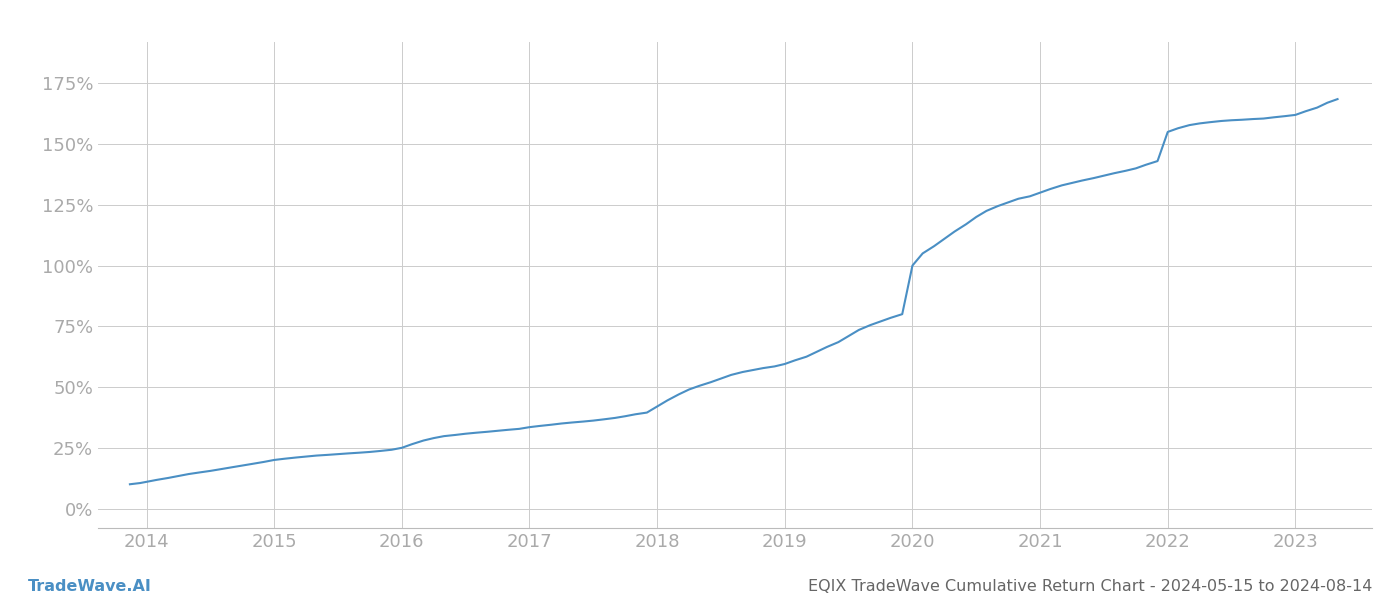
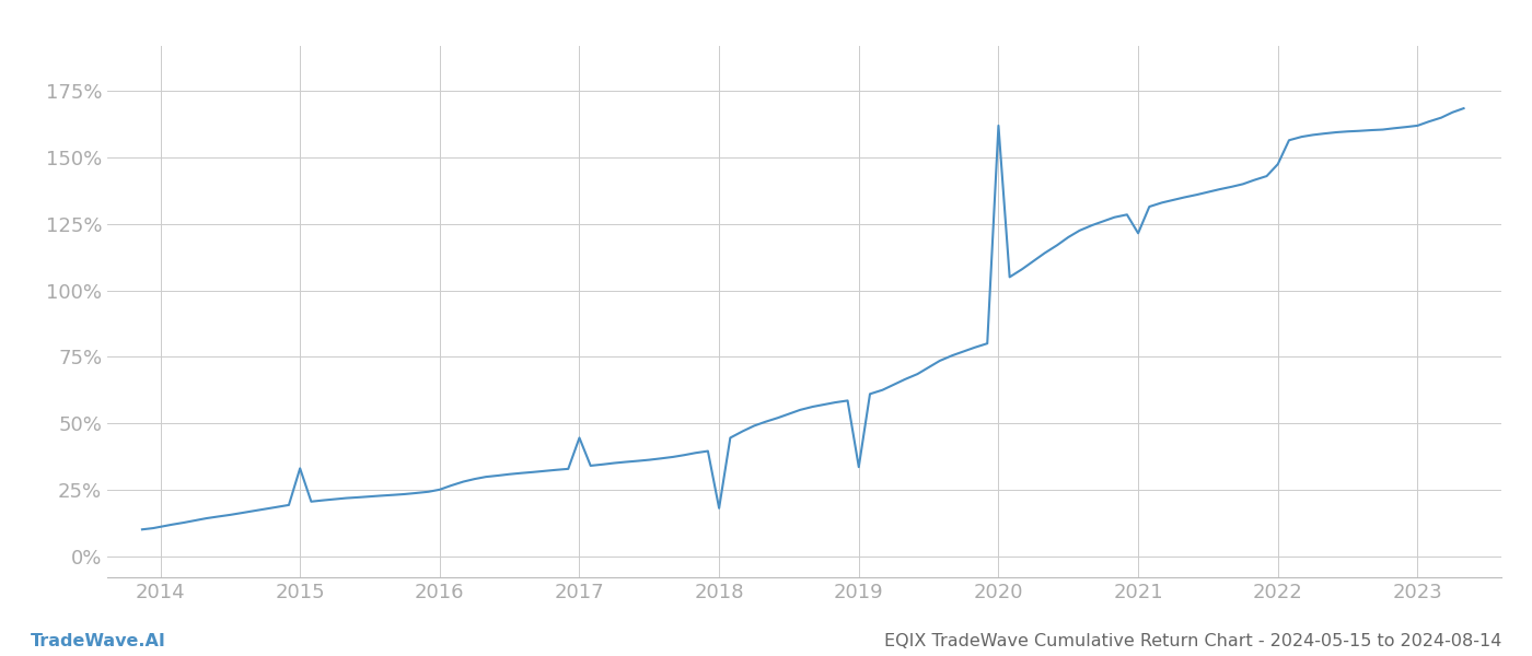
2015: 20.0% -> 33.0%
2017: 33.5% -> 44.5%
2018: 42.0% -> 18.0%
2019: 59.5% -> 33.5%
2020: 100.0% -> 162.0%
2021: 130.0% -> 121.5%
2022: 155.0% -> 147.5%
